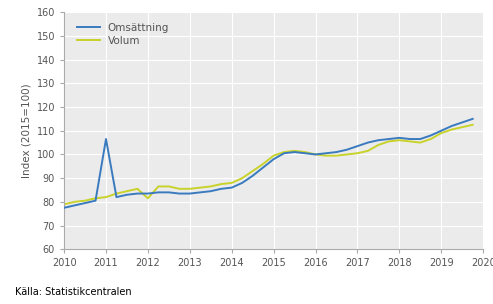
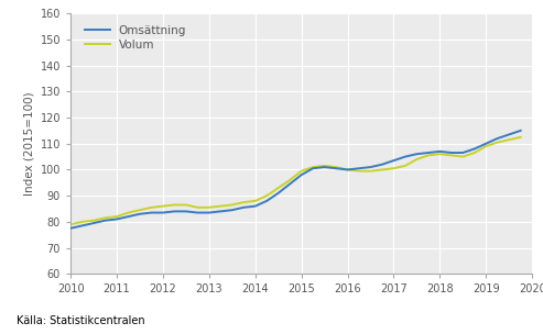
Omsättning/2011: 106.5 -> 81.0
Volum/2012: 81.5 -> 86.0
